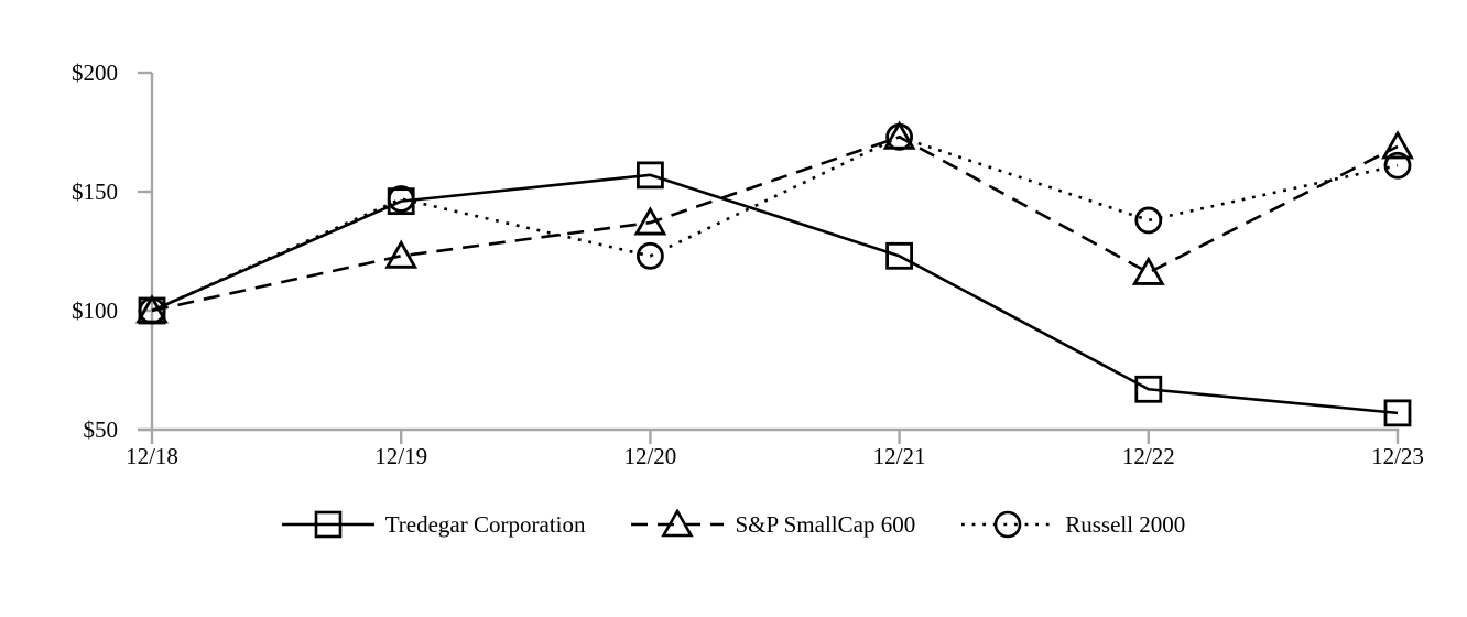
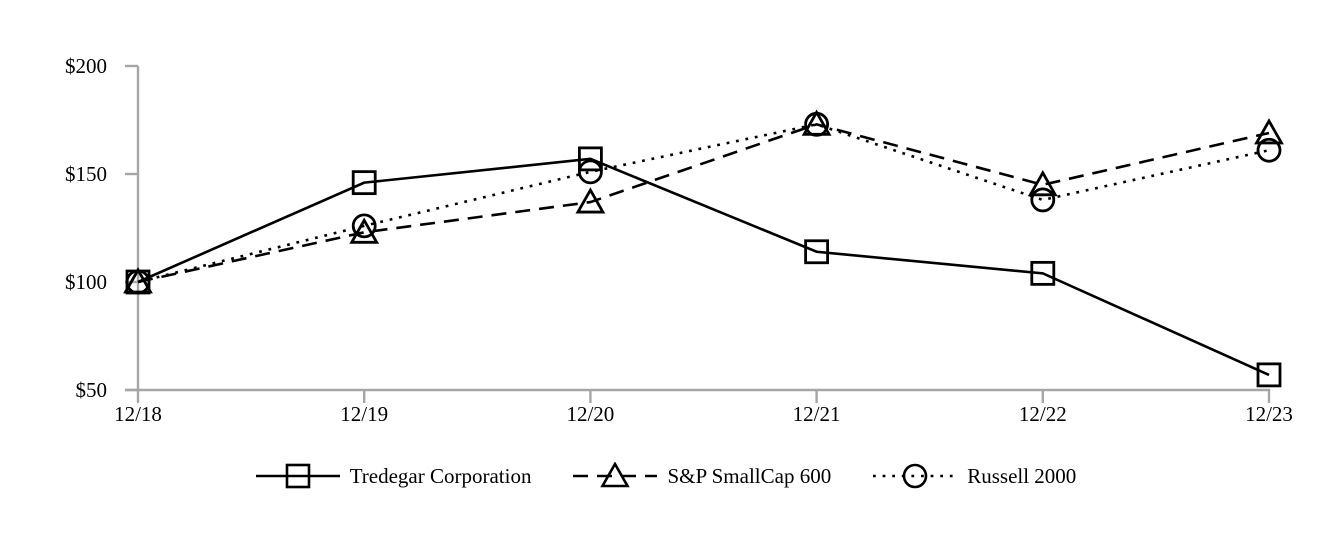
Russell 2000/12/19: $147 -> $126
Russell 2000/12/20: $123 -> $151
Tredegar Corporation/12/21: $123 -> $114
Tredegar Corporation/12/22: $67 -> $104
S&P SmallCap 600/12/22: $116 -> $145
